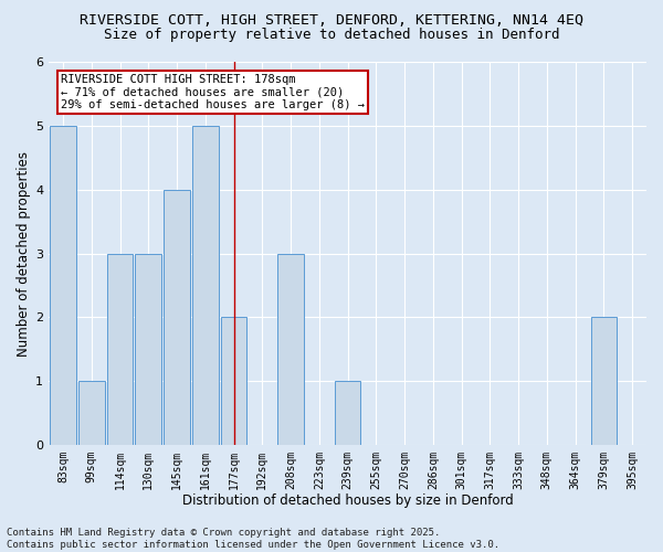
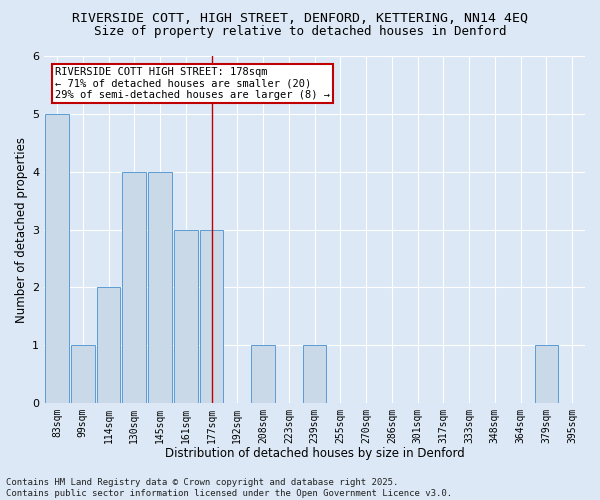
114sqm: 3 -> 2
130sqm: 3 -> 4
161sqm: 5 -> 3
177sqm: 2 -> 3
208sqm: 3 -> 1
379sqm: 2 -> 1
